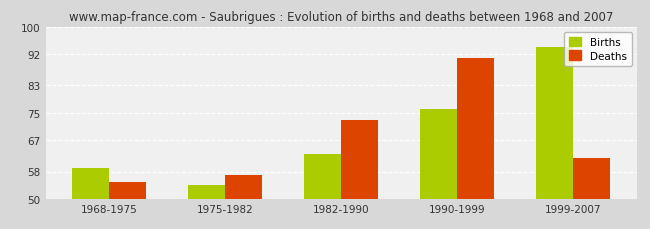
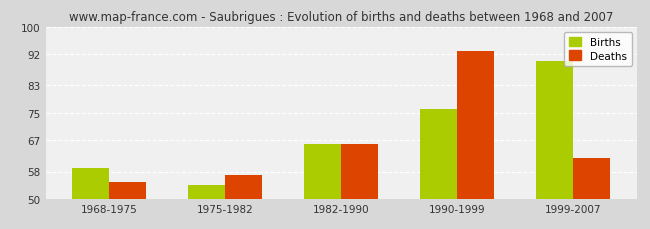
Births/1982-1990: 63 -> 66
Deaths/1982-1990: 73 -> 66
Deaths/1990-1999: 91 -> 93
Births/1999-2007: 94 -> 90
